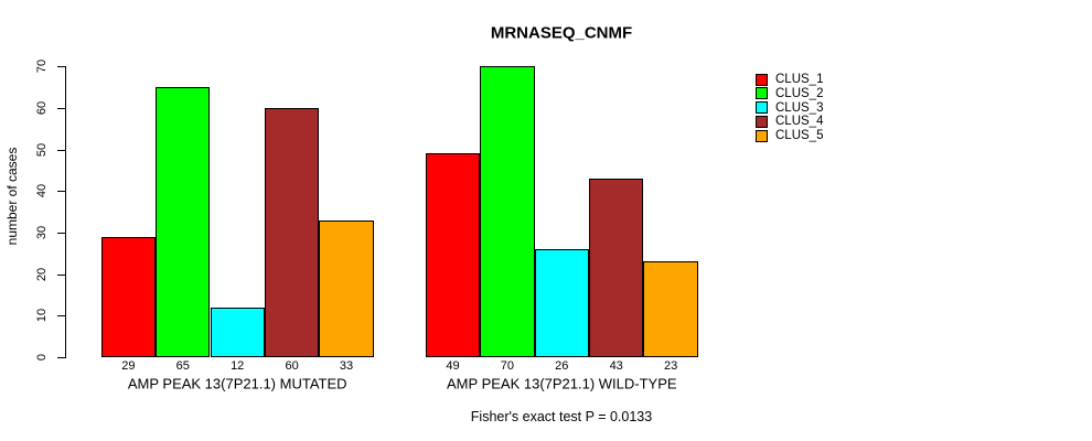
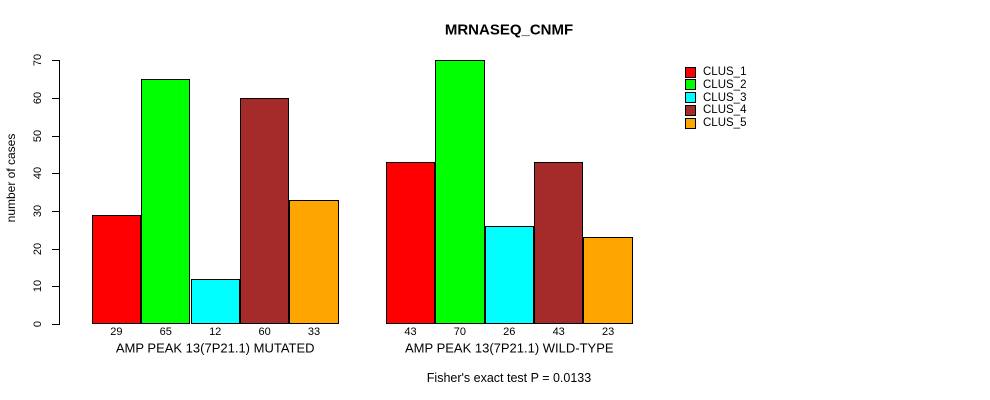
CLUS_1/AMP PEAK 13(7P21.1) WILD-TYPE: 49 -> 43
